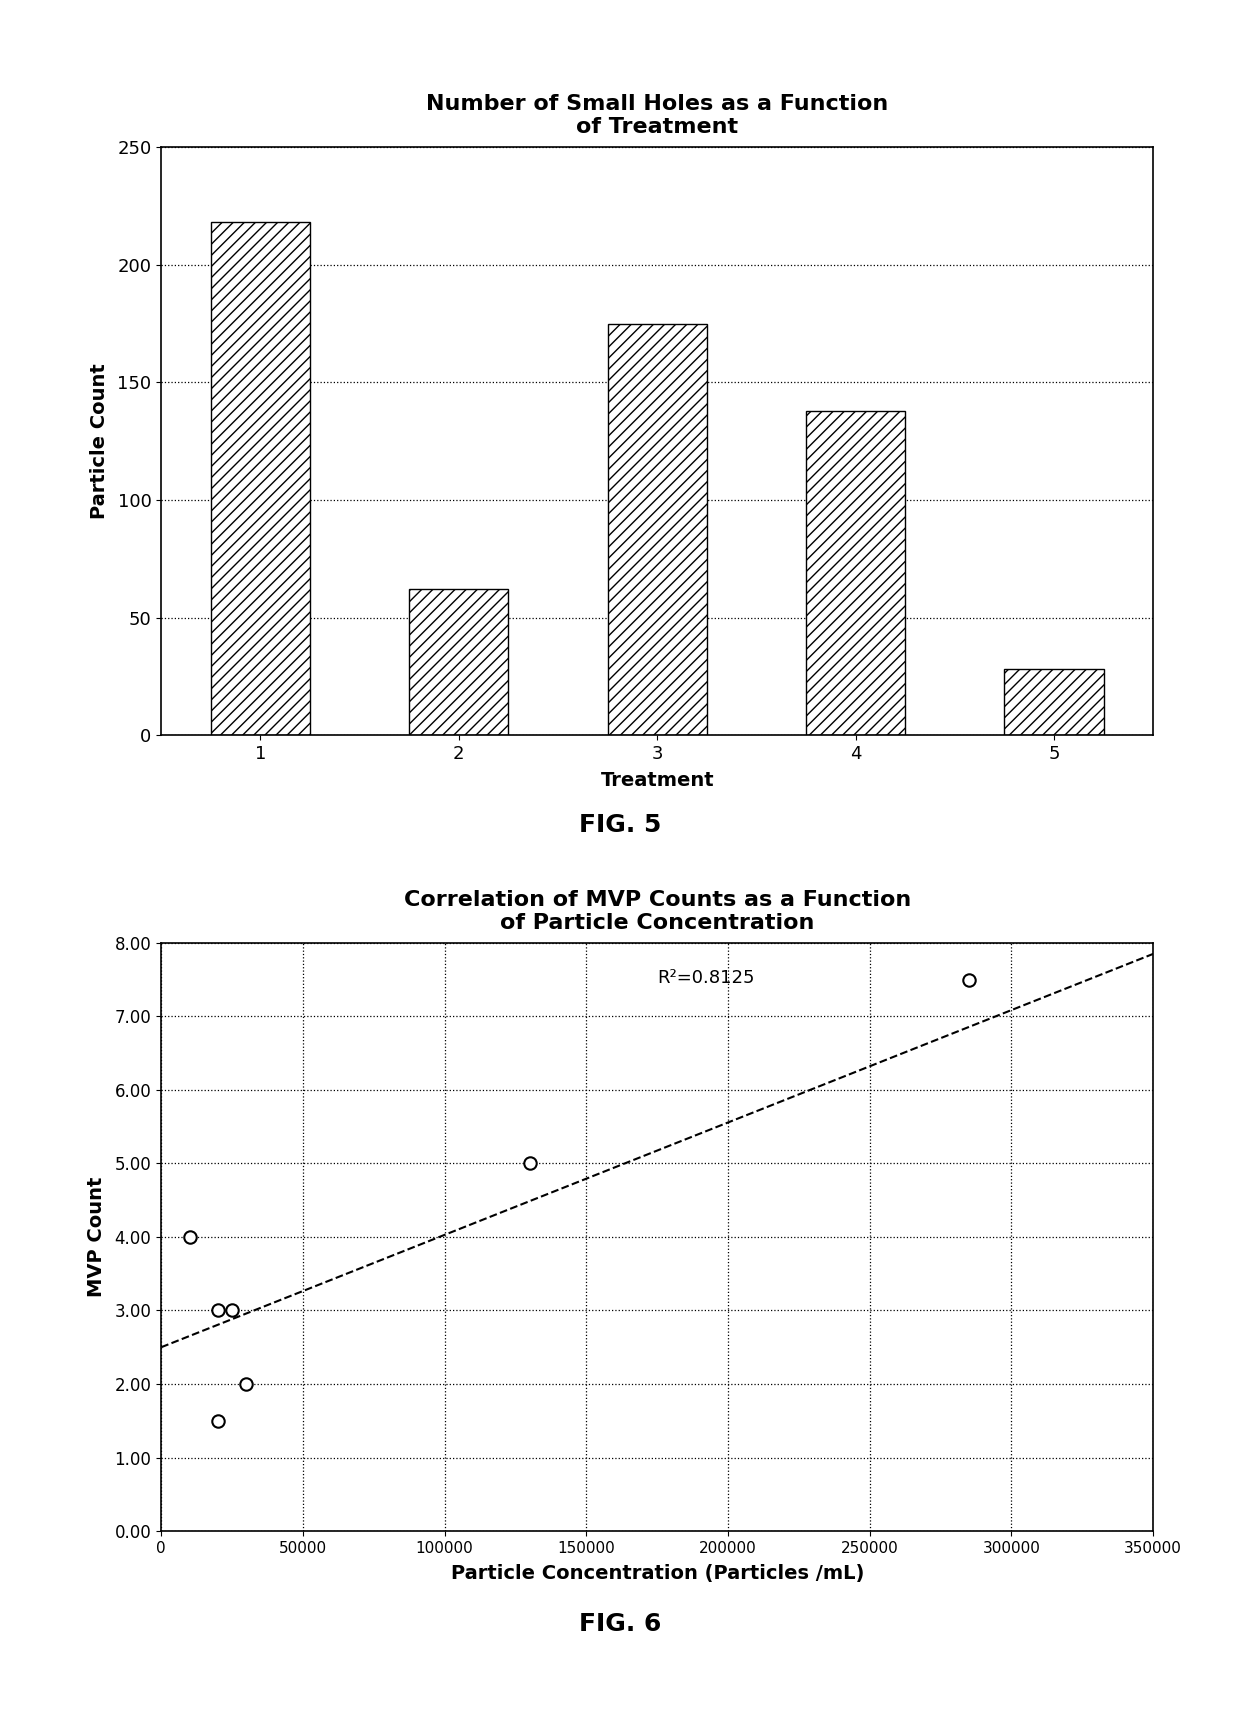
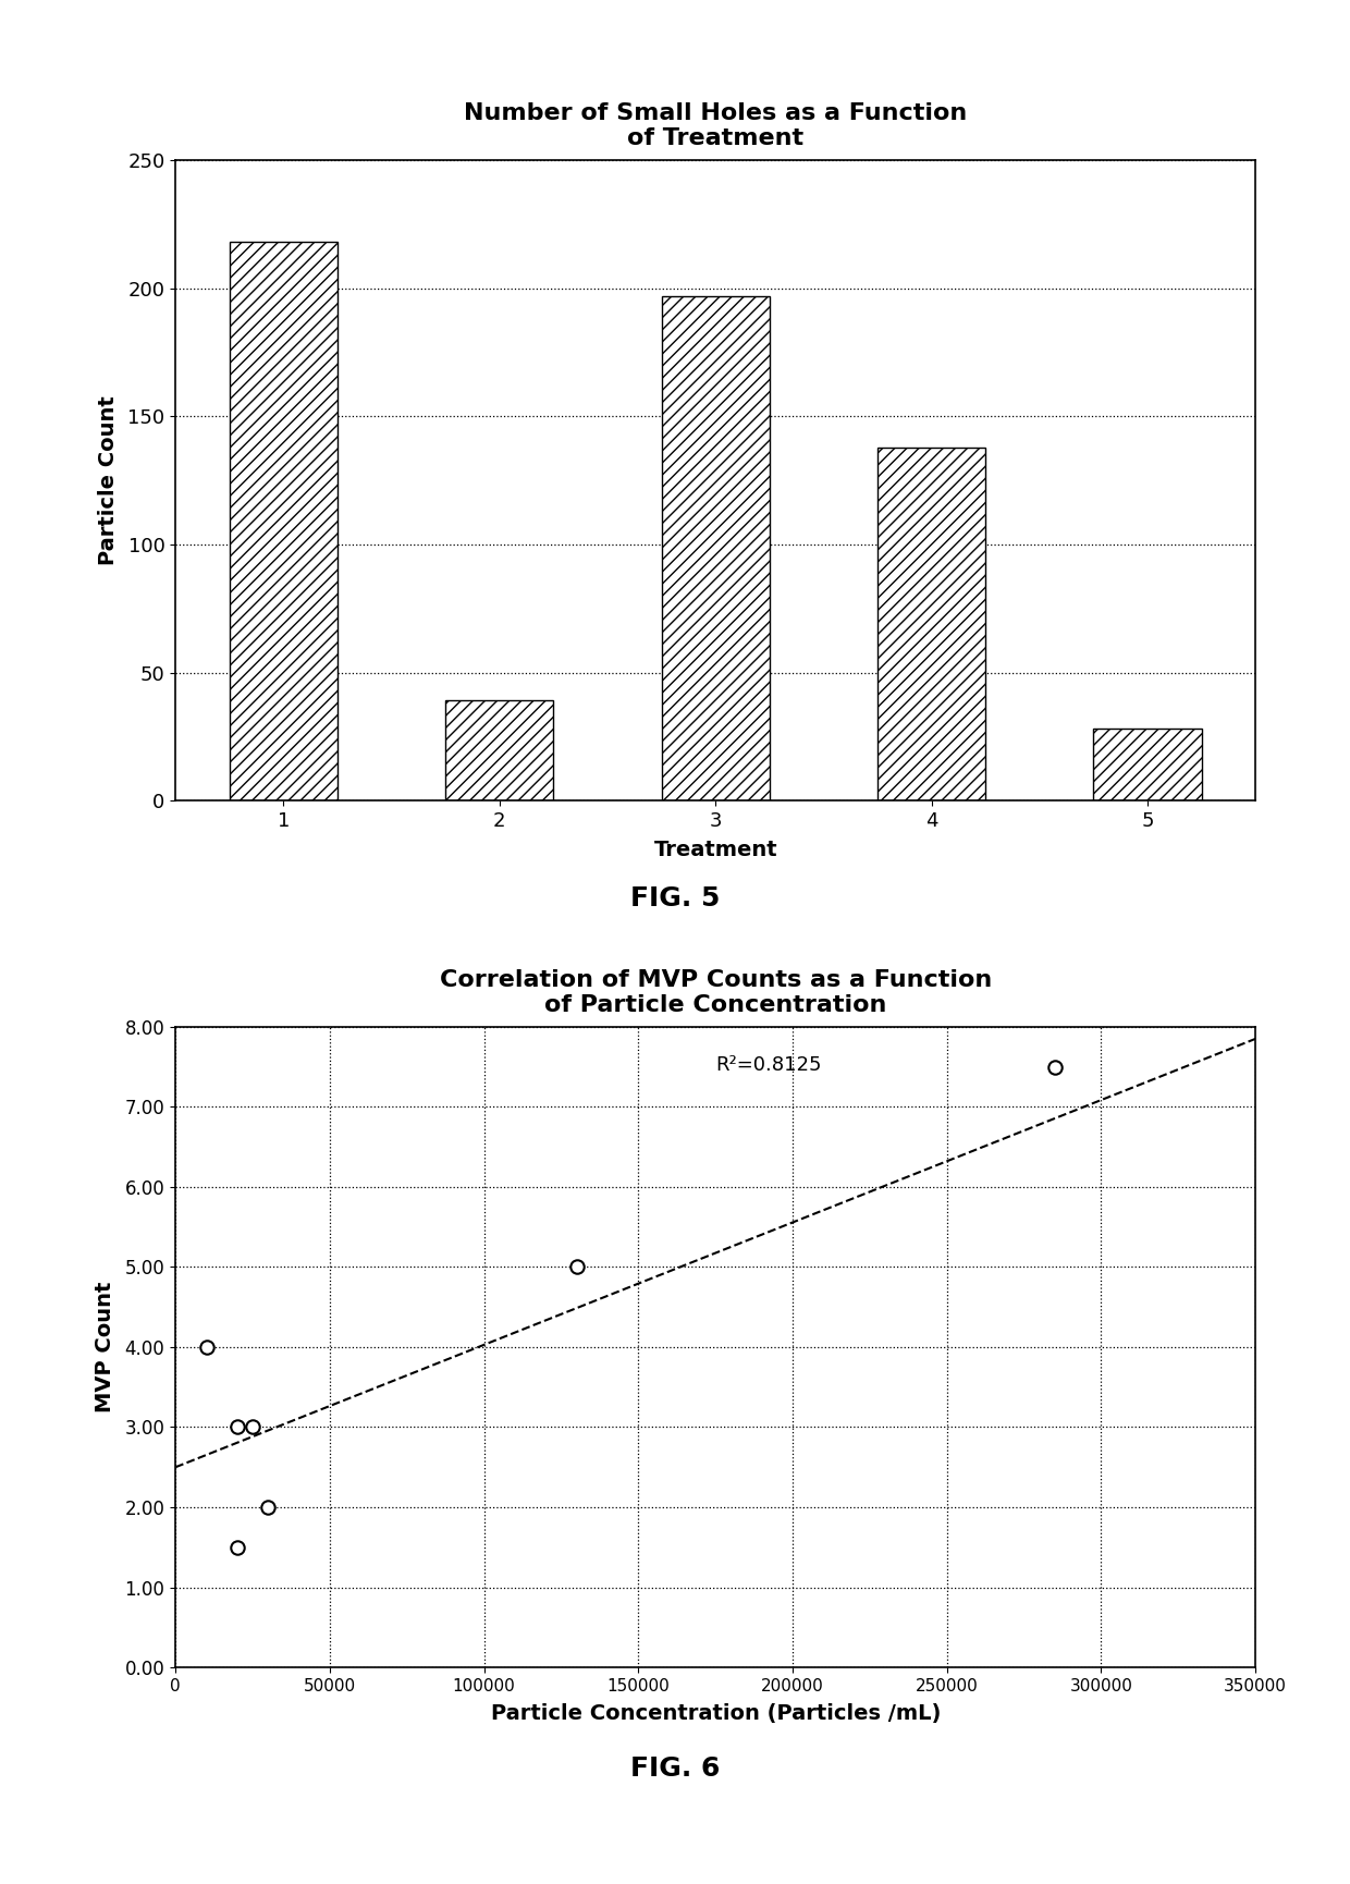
Number of Small Holes as a Function of Treatment/2: 62 -> 39
Number of Small Holes as a Function of Treatment/3: 175 -> 197
